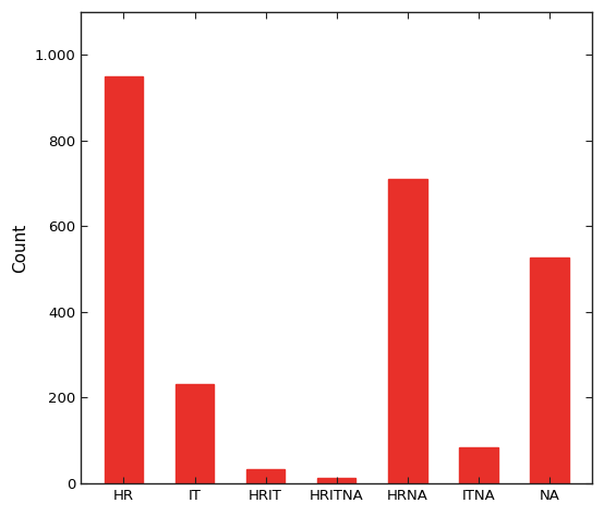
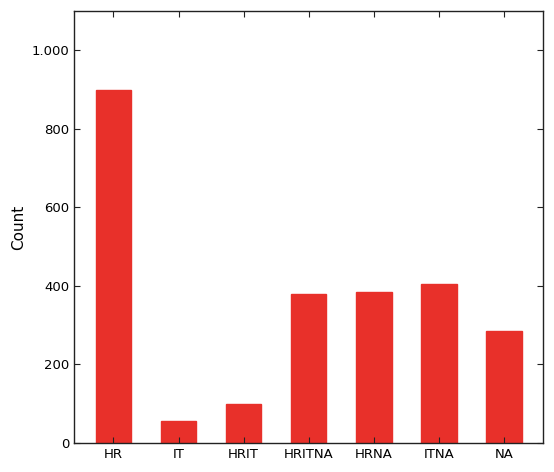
HR: 950 -> 900
IT: 233 -> 55
HRIT: 32 -> 100
HRITNA: 12 -> 380
HRNA: 710 -> 385
ITNA: 85 -> 405
NA: 527 -> 285
